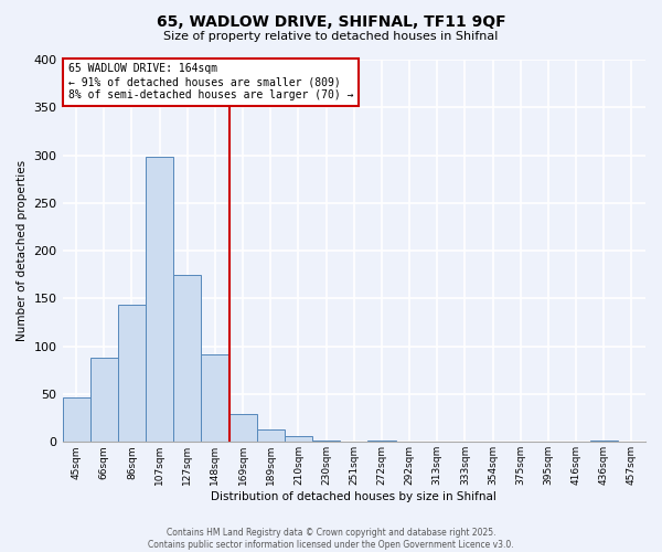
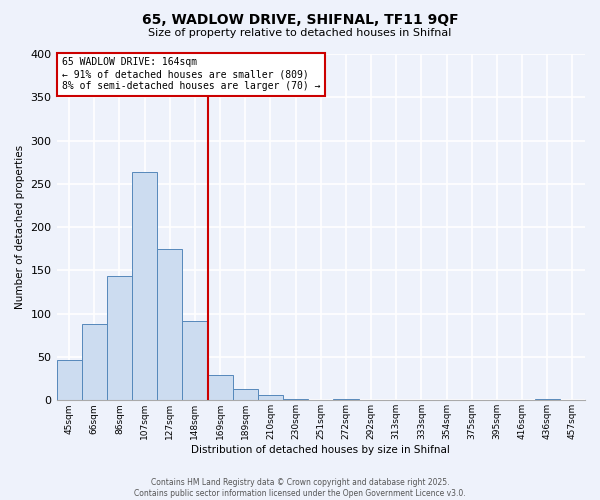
107sqm: 298 -> 264
